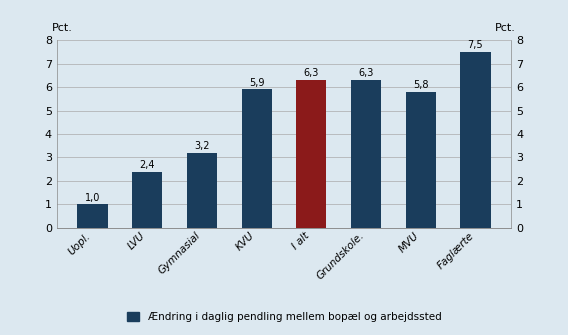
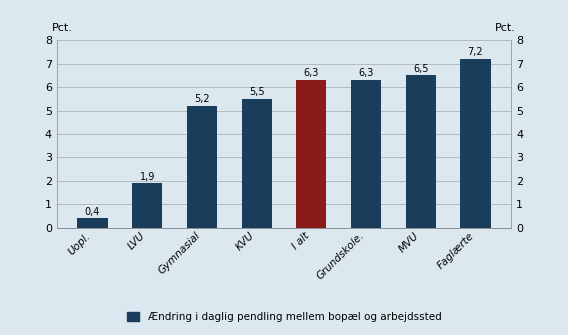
Uopl.: 1,0 -> 0,4
LVU: 2,4 -> 1,9
Gymnasial: 3,2 -> 5,2
KVU: 5,9 -> 5,5
MVU: 5,8 -> 6,5
Faglærte: 7,5 -> 7,2
